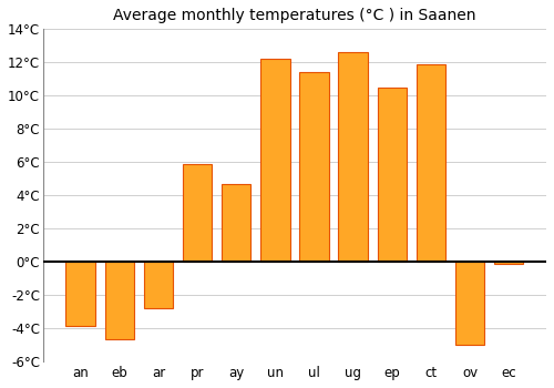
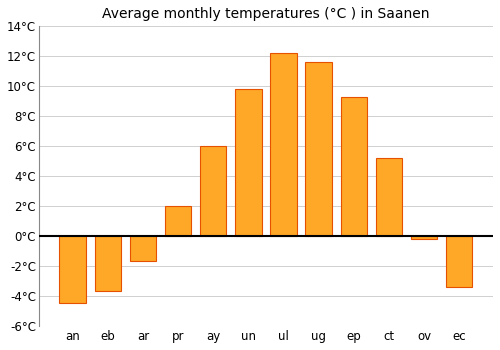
an: -3.9°C -> -4.5°C
eb: -4.7°C -> -3.7°C
ar: -2.8°C -> -1.7°C
pr: 5.9°C -> 2.0°C
ay: 4.7°C -> 6.0°C
un: 12.2°C -> 9.8°C
ul: 11.4°C -> 12.2°C
ug: 12.6°C -> 11.6°C
ep: 10.5°C -> 9.3°C
ct: 11.9°C -> 5.2°C
ov: -5.0°C -> -0.2°C
ec: -0.1°C -> -3.4°C
